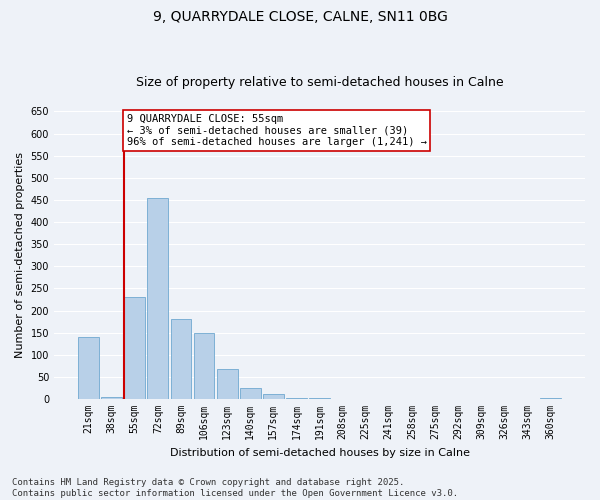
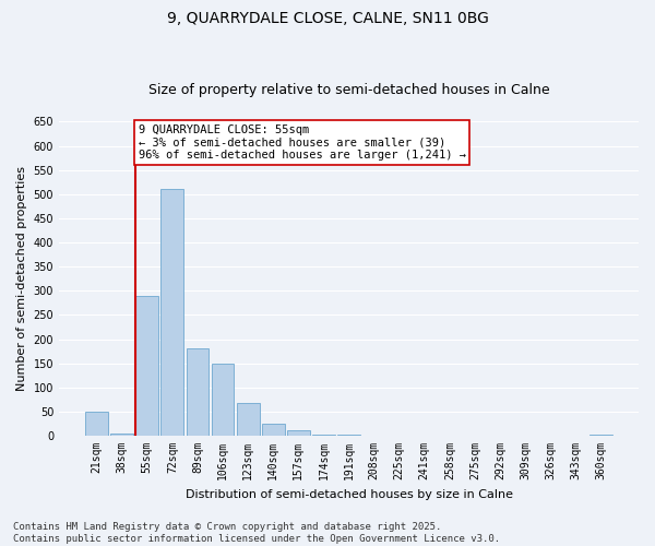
21sqm: 140 -> 50
55sqm: 230 -> 290
72sqm: 455 -> 510
